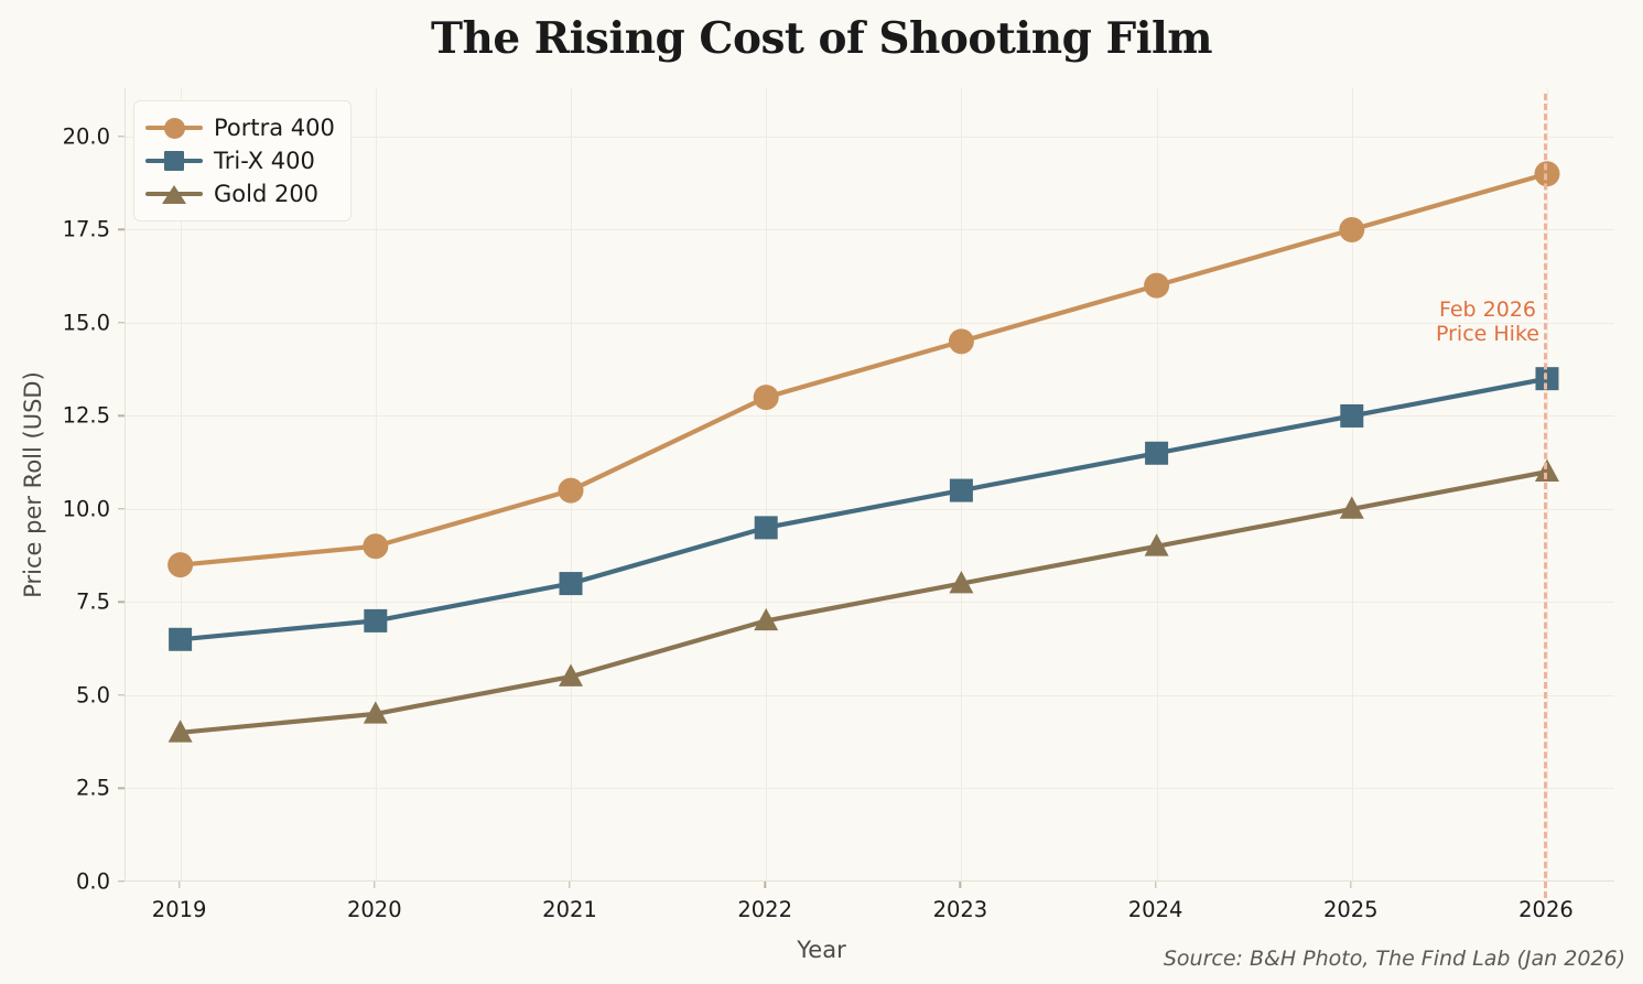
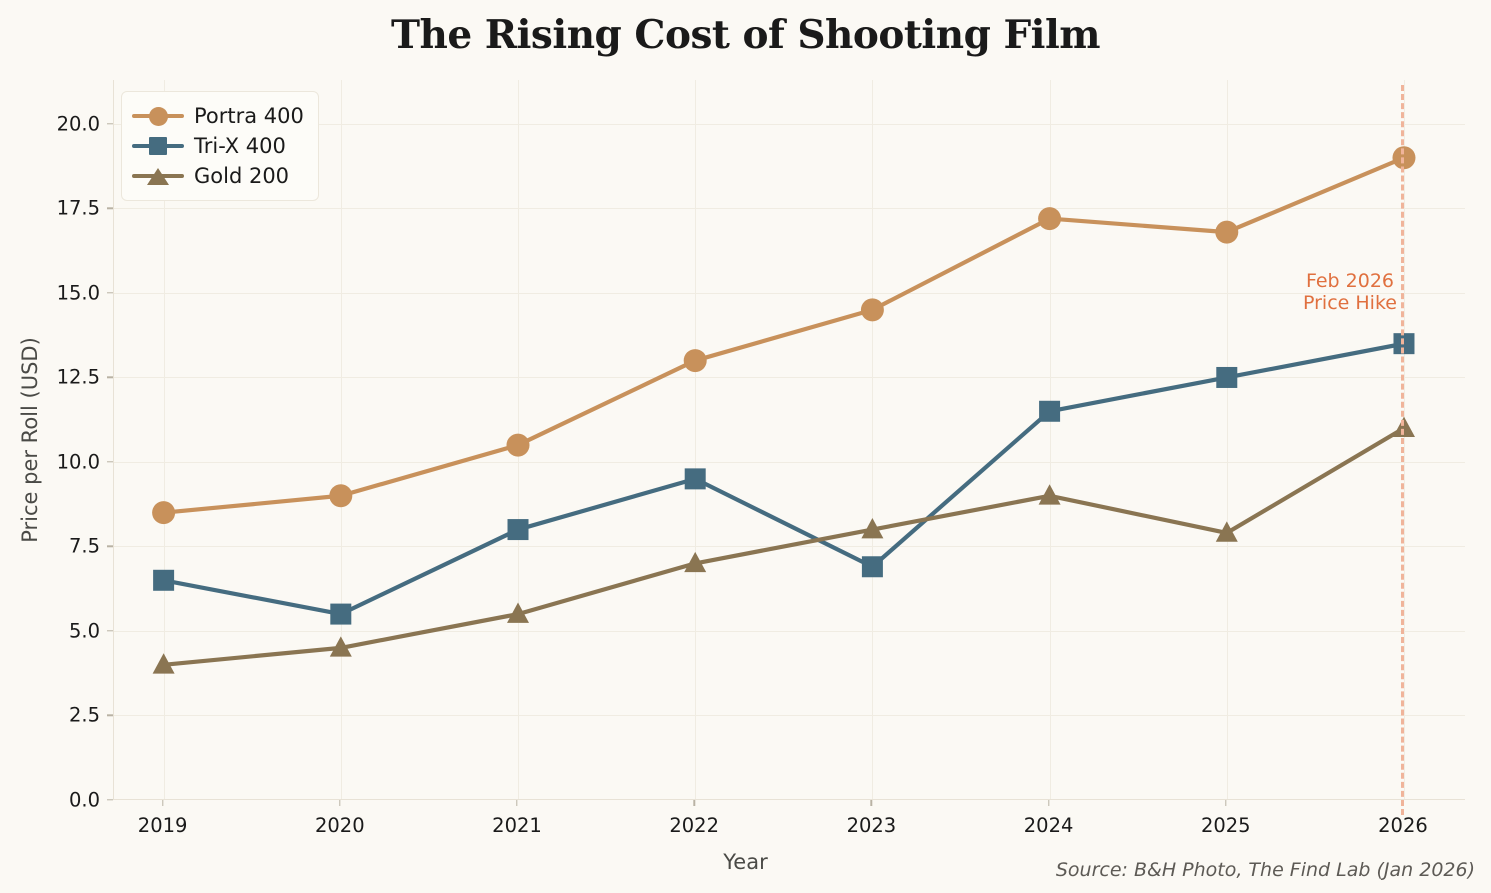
Tri-X 400/2020: 7.0 -> 5.5
Tri-X 400/2023: 10.5 -> 6.9
Portra 400/2024: 16.0 -> 17.2
Portra 400/2025: 17.5 -> 16.8
Gold 200/2025: 10.0 -> 7.9
